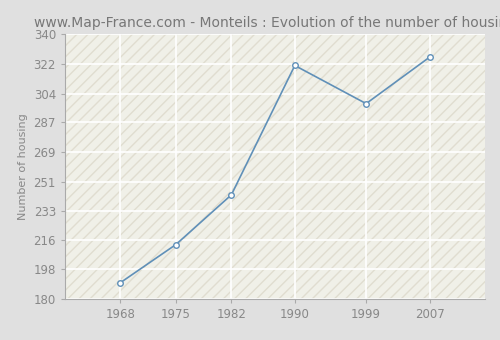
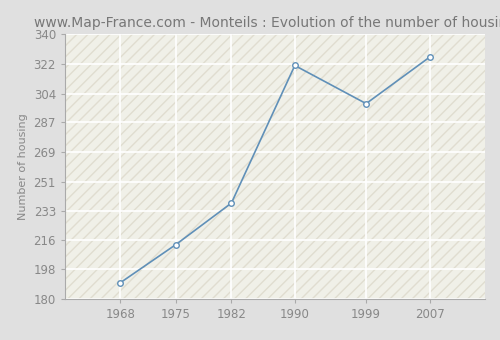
1982: 243 -> 238
